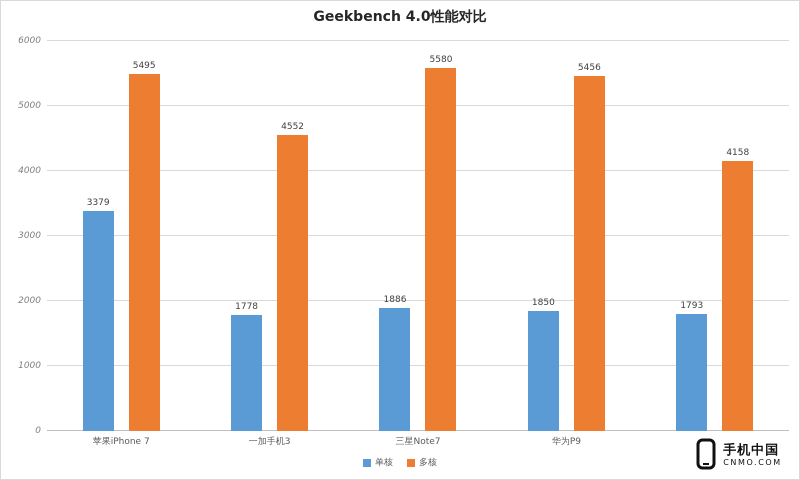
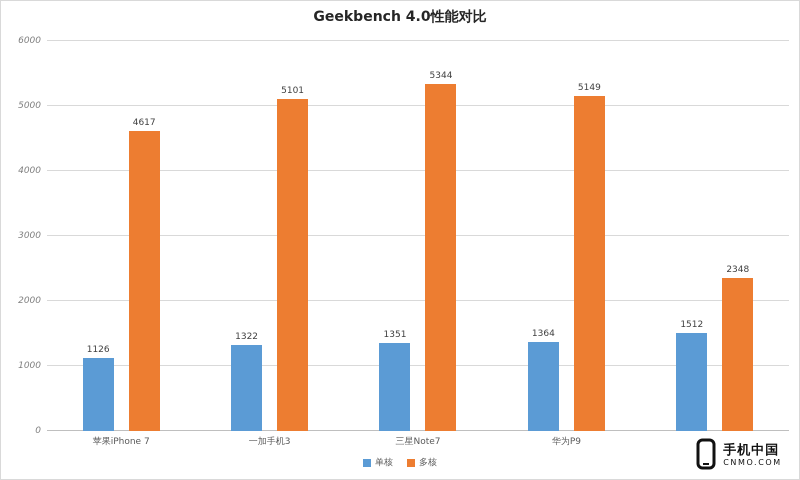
单核/苹果iPhone 7: 3379 -> 1126
多核/苹果iPhone 7: 5495 -> 4617
单核/一加手机3: 1778 -> 1322
多核/一加手机3: 4552 -> 5101
单核/三星Note7: 1886 -> 1351
多核/三星Note7: 5580 -> 5344
单核/华为P9: 1850 -> 1364
多核/华为P9: 5456 -> 5149
单核/魅族PRO 6: 1793 -> 1512
多核/魅族PRO 6: 4158 -> 2348
